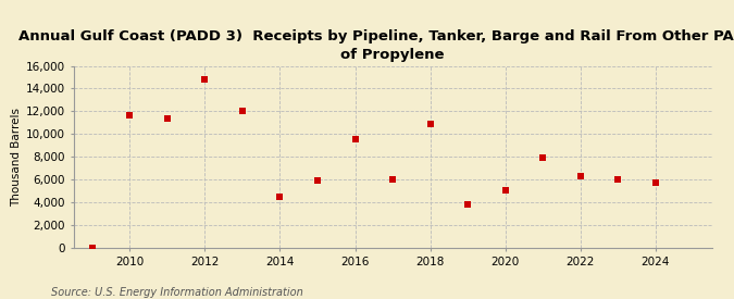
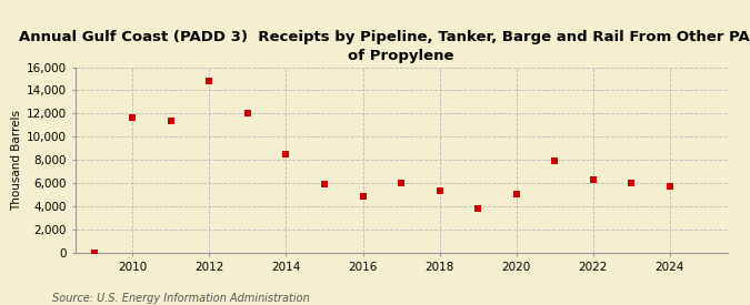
2014: 4,500 -> 8,500
2016: 9,600 -> 4,900
2018: 10,900 -> 5,400
